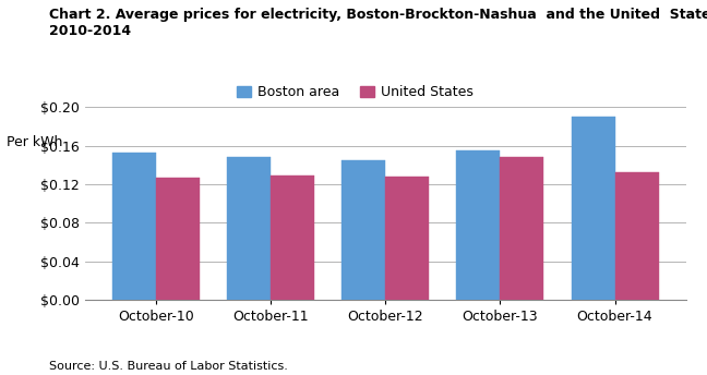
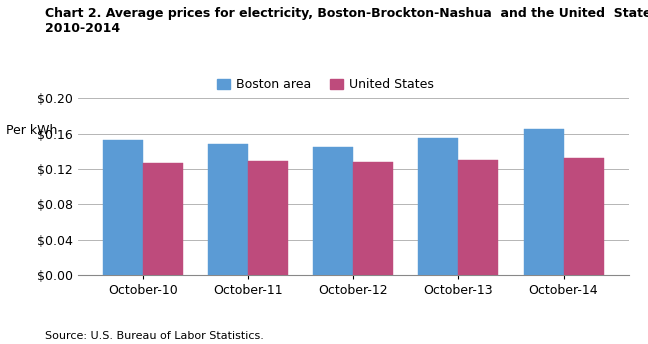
United States/October-13: $0.148 -> $0.130
Boston area/October-14: $0.190 -> $0.165
